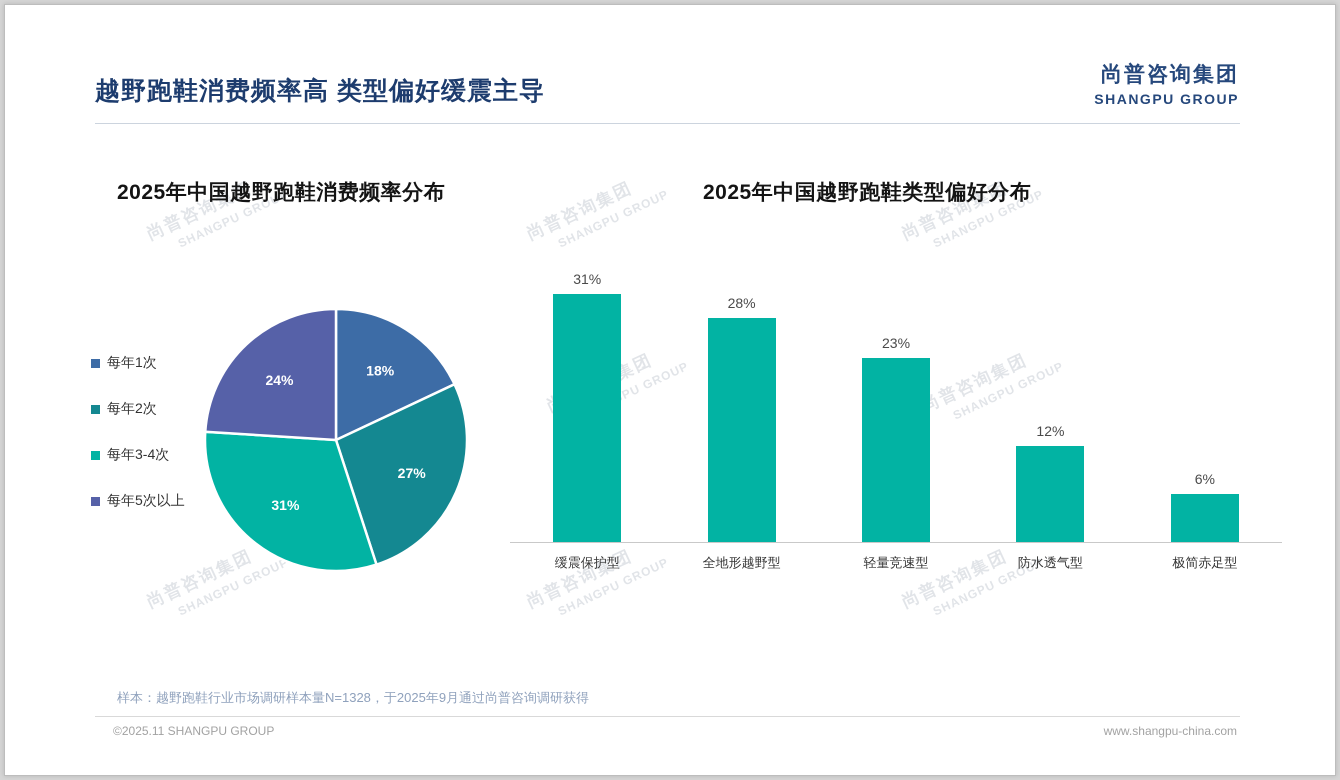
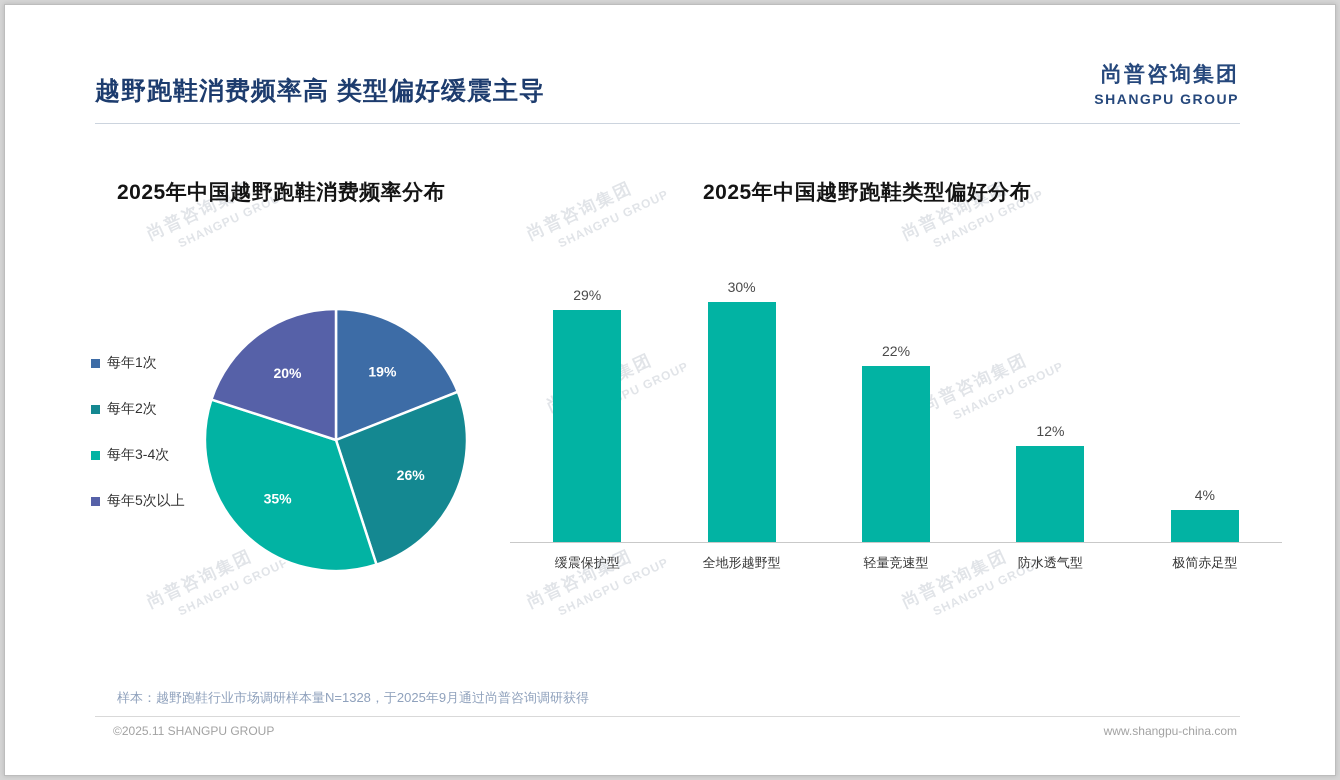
2025年中国越野跑鞋消费频率分布/每年1次: 18% -> 19%
2025年中国越野跑鞋消费频率分布/每年2次: 27% -> 26%
2025年中国越野跑鞋消费频率分布/每年3-4次: 31% -> 35%
2025年中国越野跑鞋消费频率分布/每年5次以上: 24% -> 20%
2025年中国越野跑鞋类型偏好分布/缓震保护型: 31% -> 29%
2025年中国越野跑鞋类型偏好分布/全地形越野型: 28% -> 30%
2025年中国越野跑鞋类型偏好分布/轻量竞速型: 23% -> 22%
2025年中国越野跑鞋类型偏好分布/极简赤足型: 6% -> 4%
